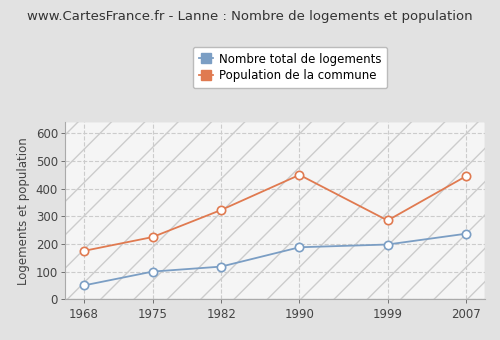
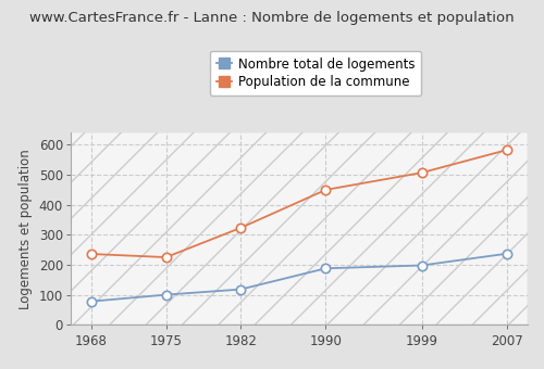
Nombre total de logements/1968: 50 -> 78
Population de la commune/1968: 175 -> 236
Population de la commune/1999: 285 -> 507
Population de la commune/2007: 445 -> 583
